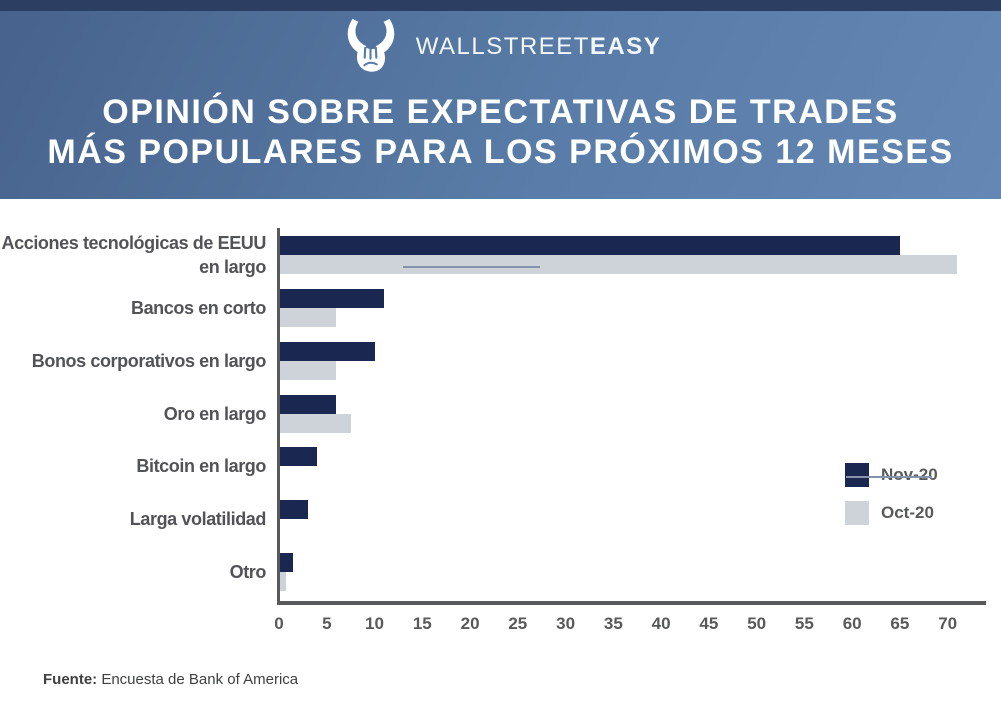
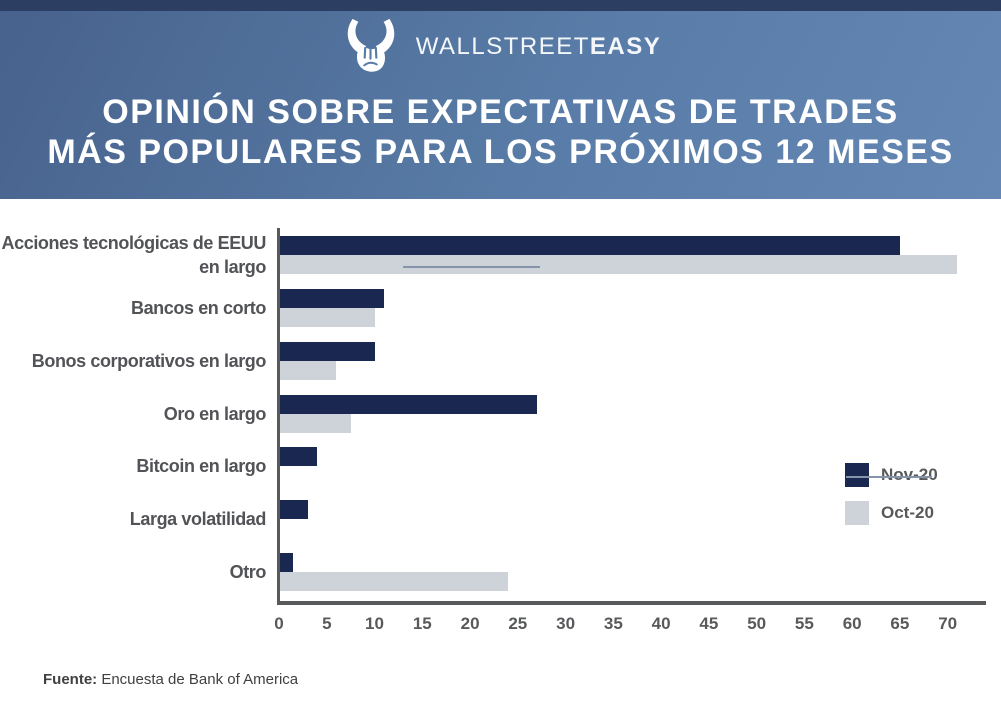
Oct-20/Bancos en corto: 6 -> 10
Nov-20/Oro en largo: 6 -> 27
Oct-20/Otro: 1 -> 24
